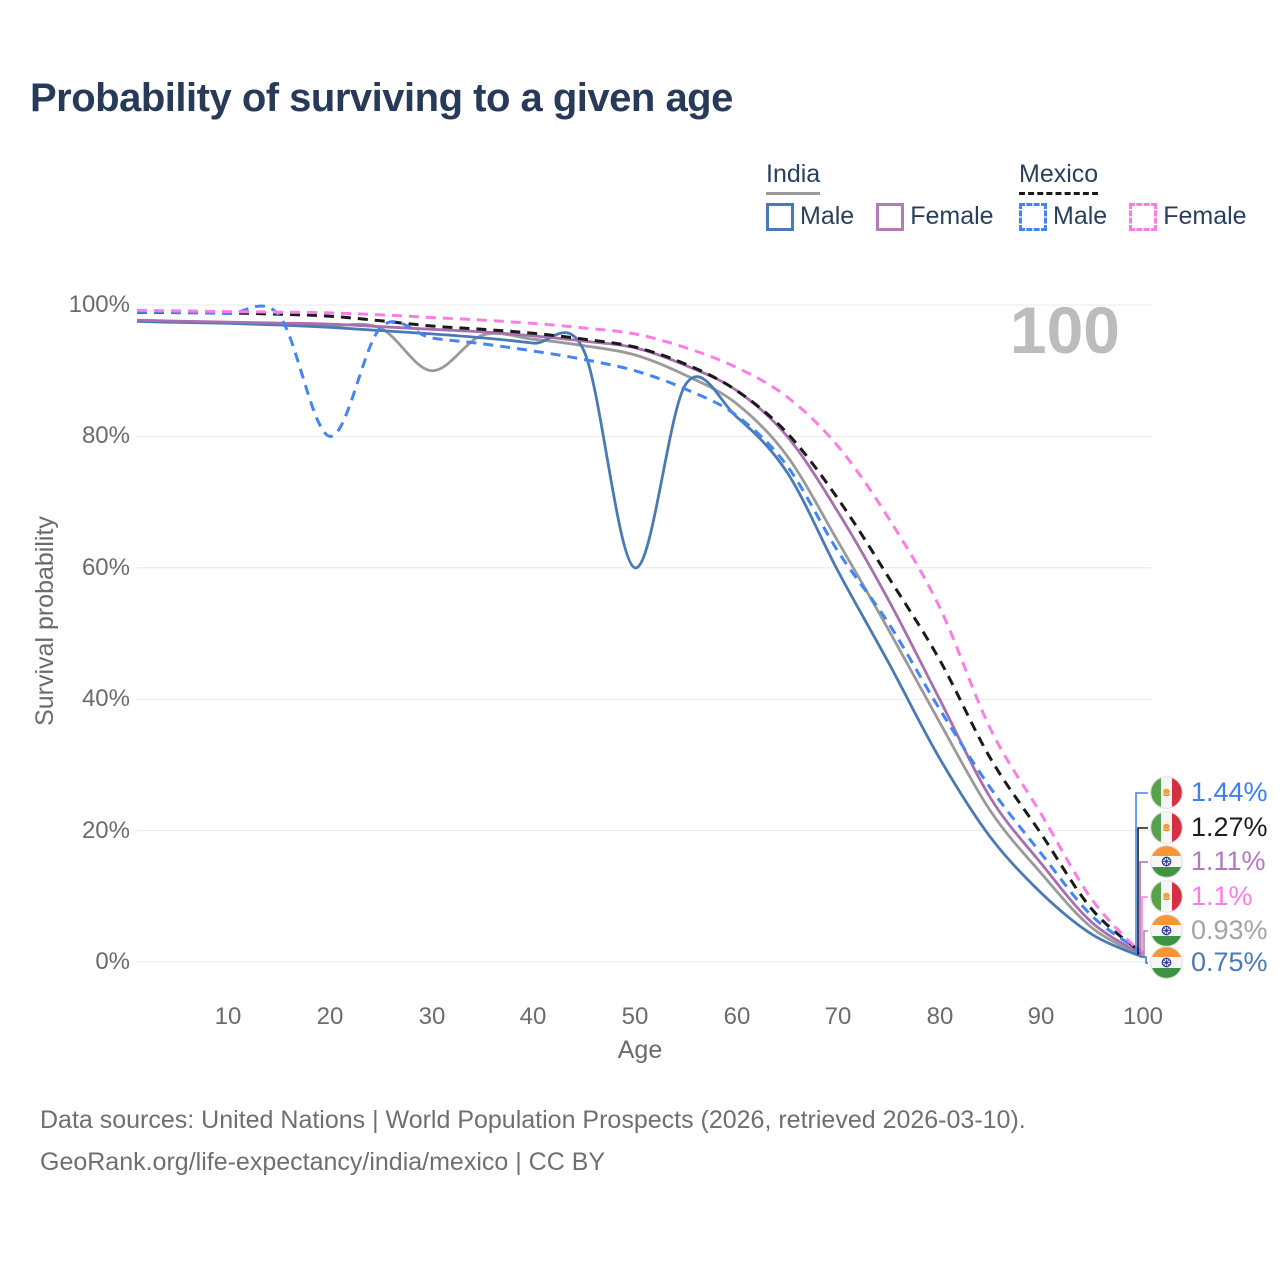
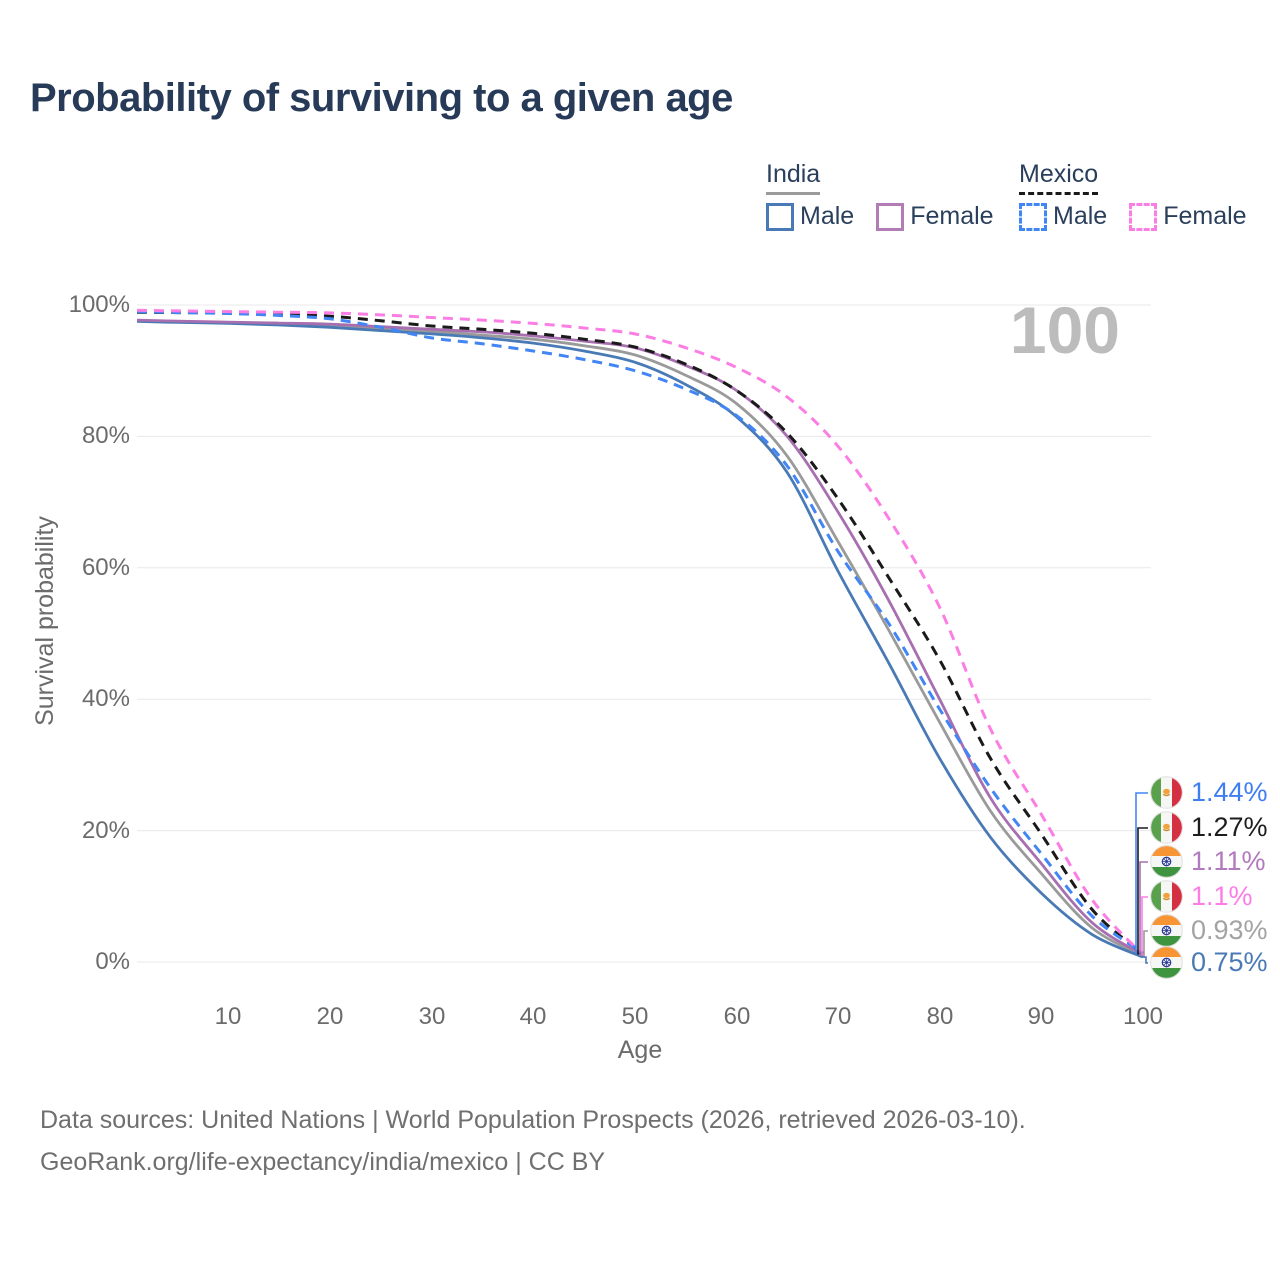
Mexico Male/20: 80% -> 98%
India/30: 90% -> 96%
India Male/50: 60% -> 91%
